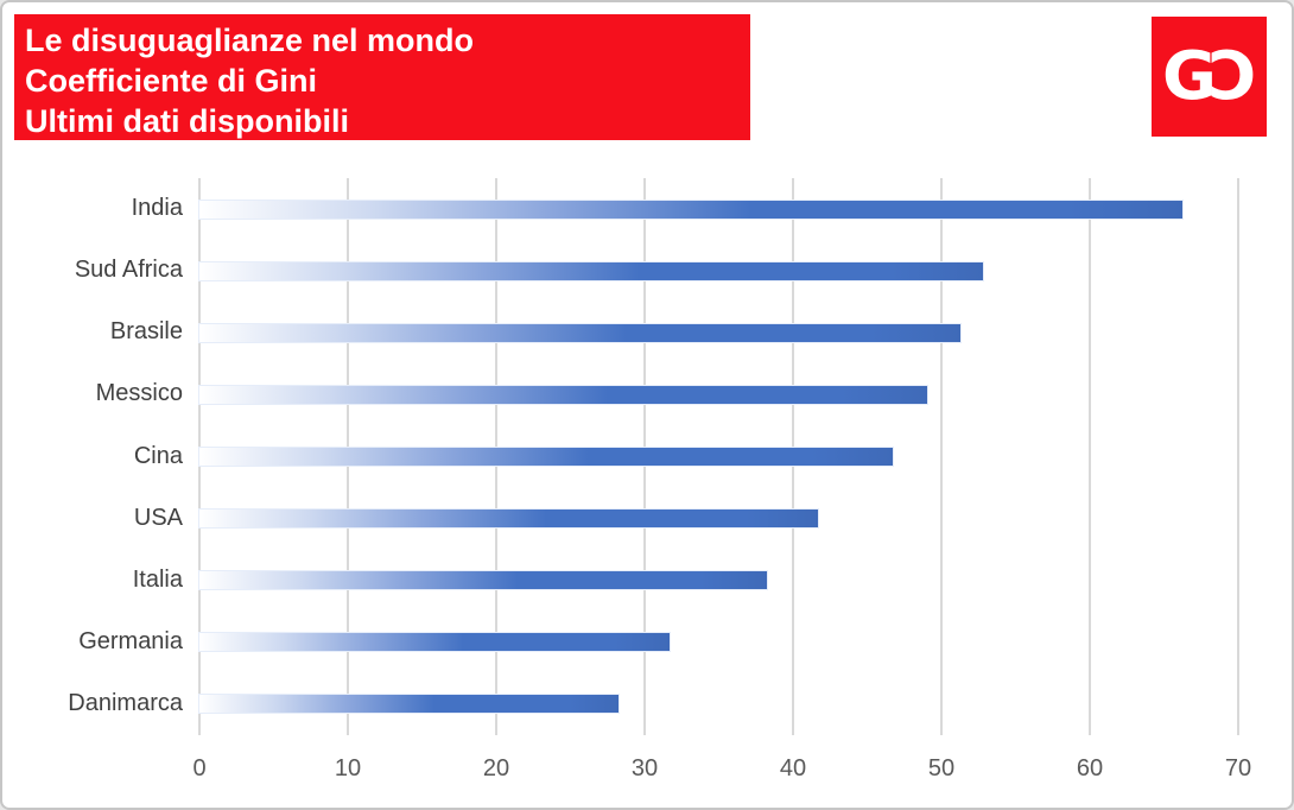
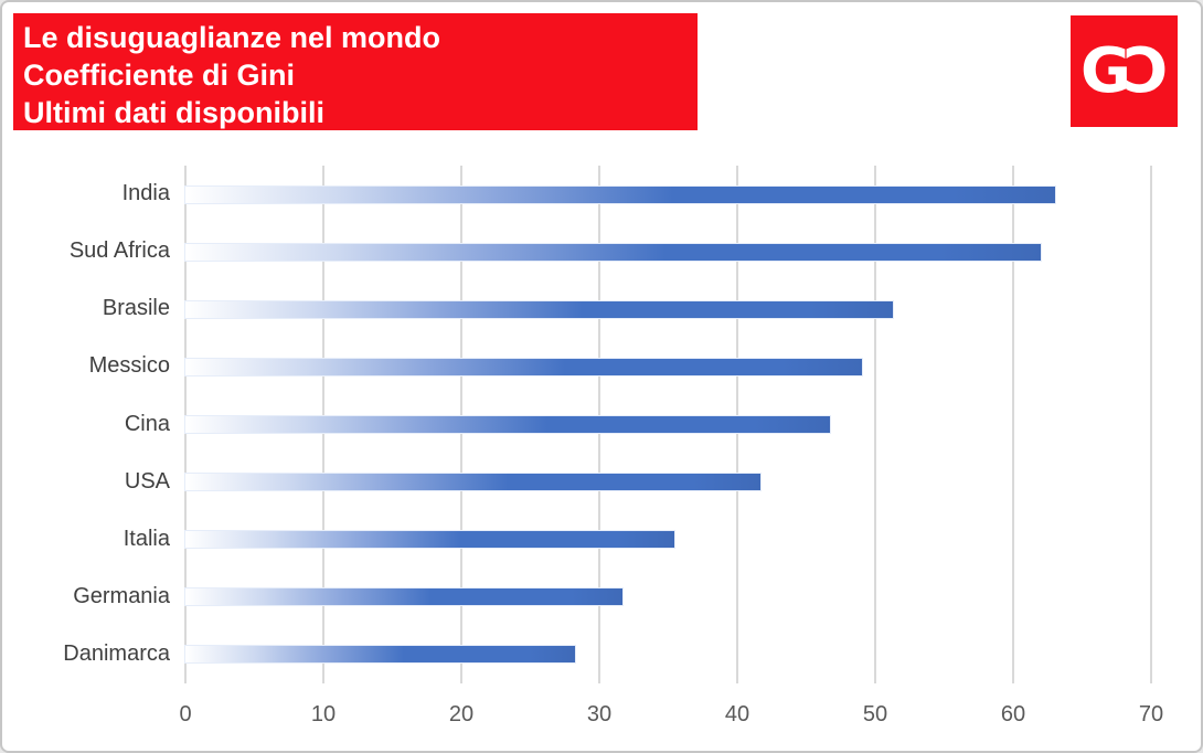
India: 66.2 -> 63.0
Sud Africa: 52.8 -> 62.0
Italia: 38.2 -> 35.4
